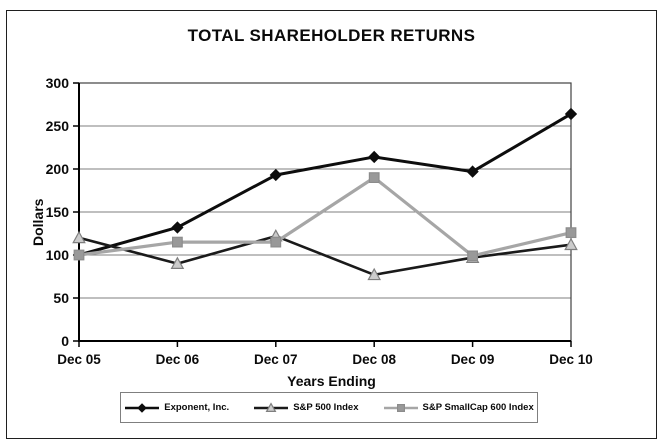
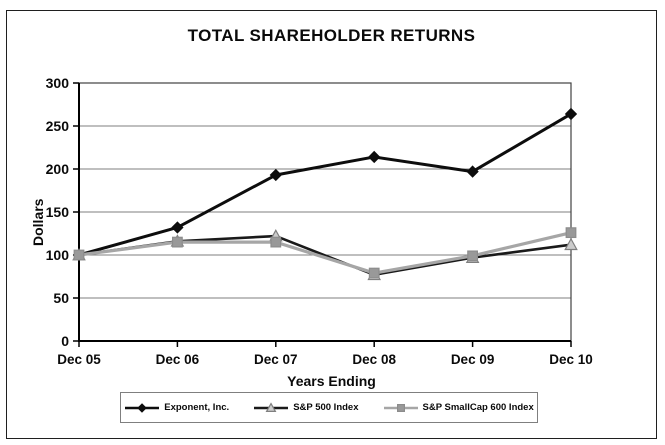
S&P 500 Index/Dec 05: 120 -> 100
S&P 500 Index/Dec 06: 90 -> 120
S&P SmallCap 600 Index/Dec 08: 190 -> 80
